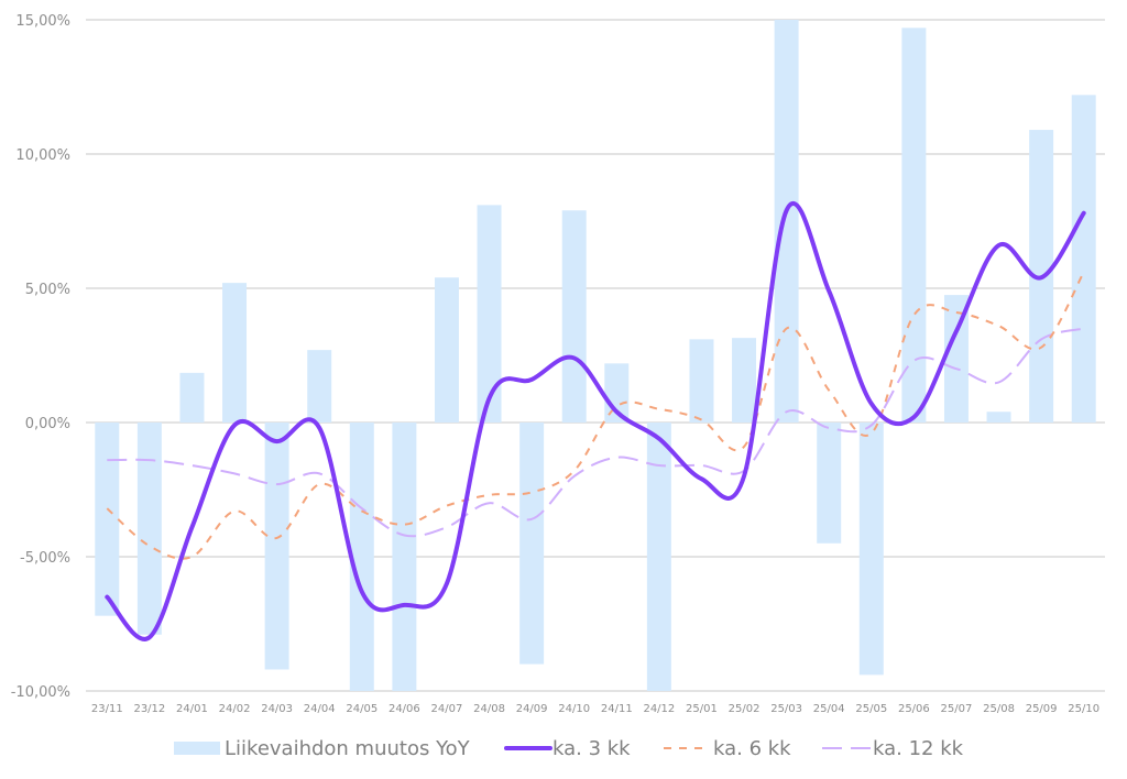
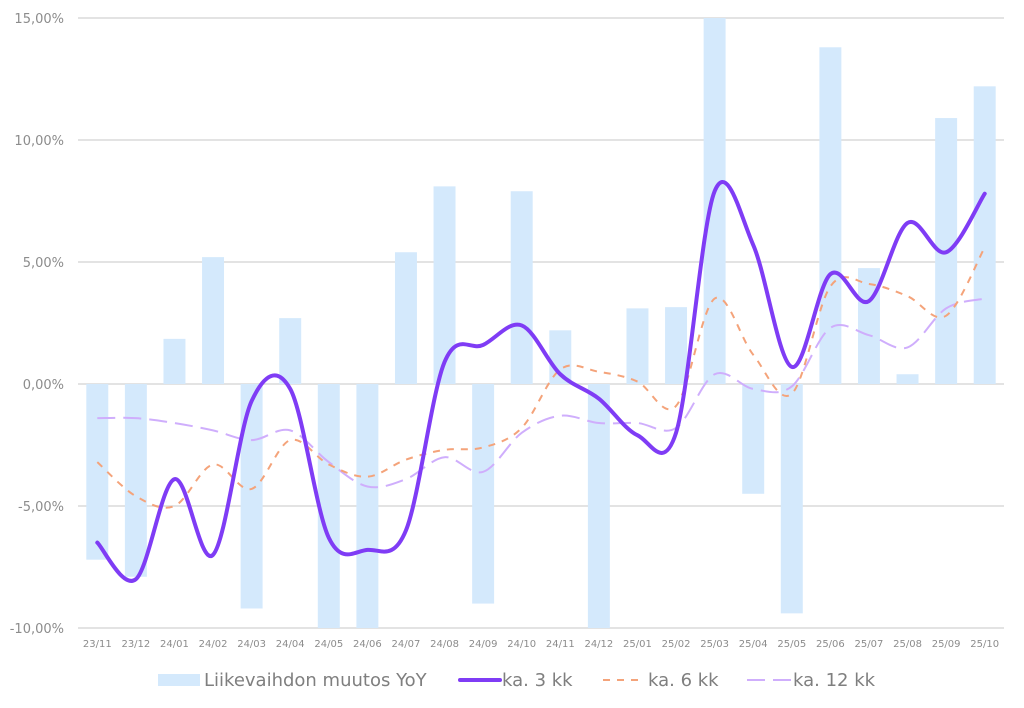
ka. 3 kk/24/02: -0,1% -> -7,0%
ka. 3 kk/25/04: 4,9% -> 5,7%
Liikevaihdon muutos YoY/25/06: 14,7% -> 13,8%
ka. 3 kk/25/06: 0,2% -> 4,5%
